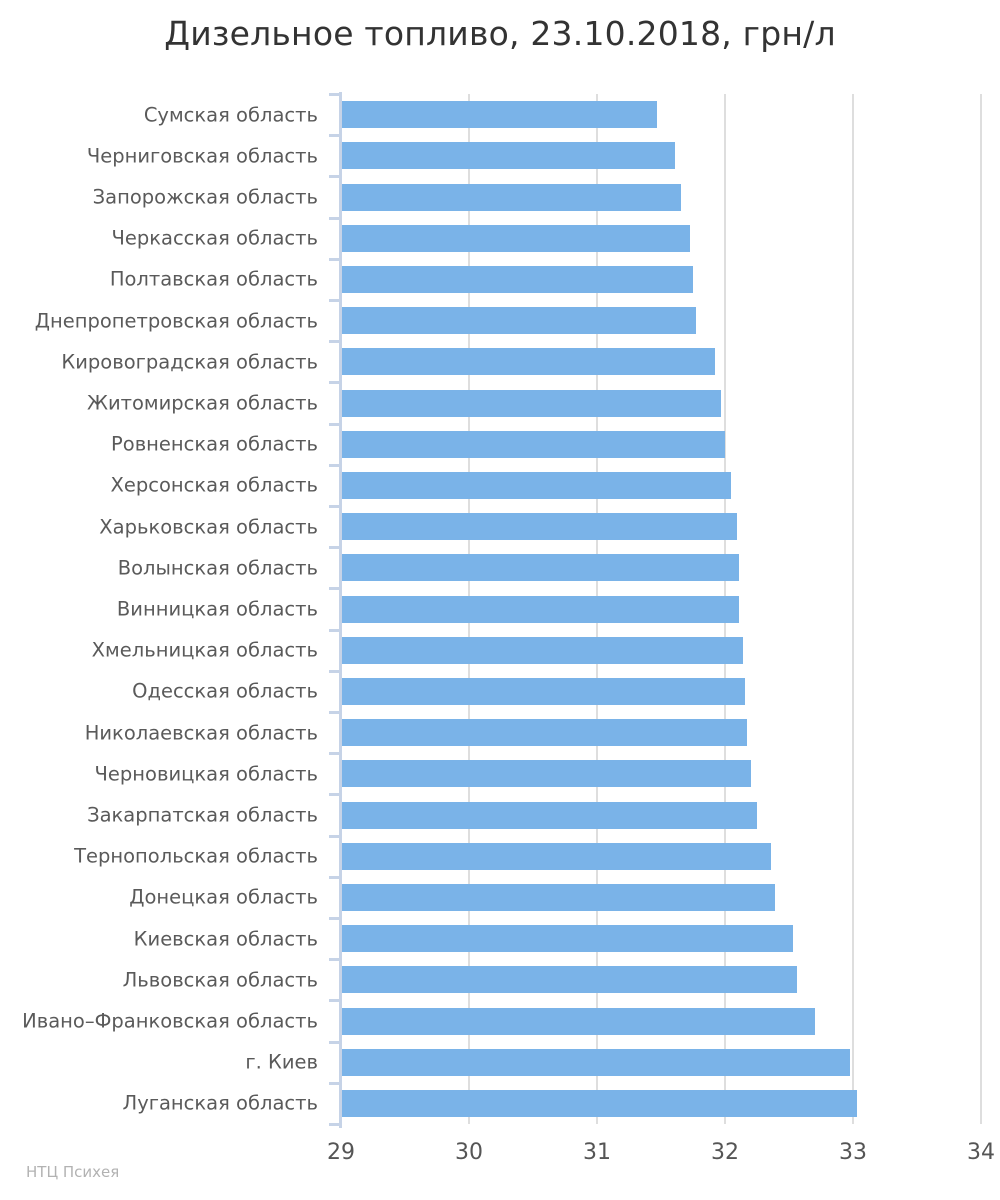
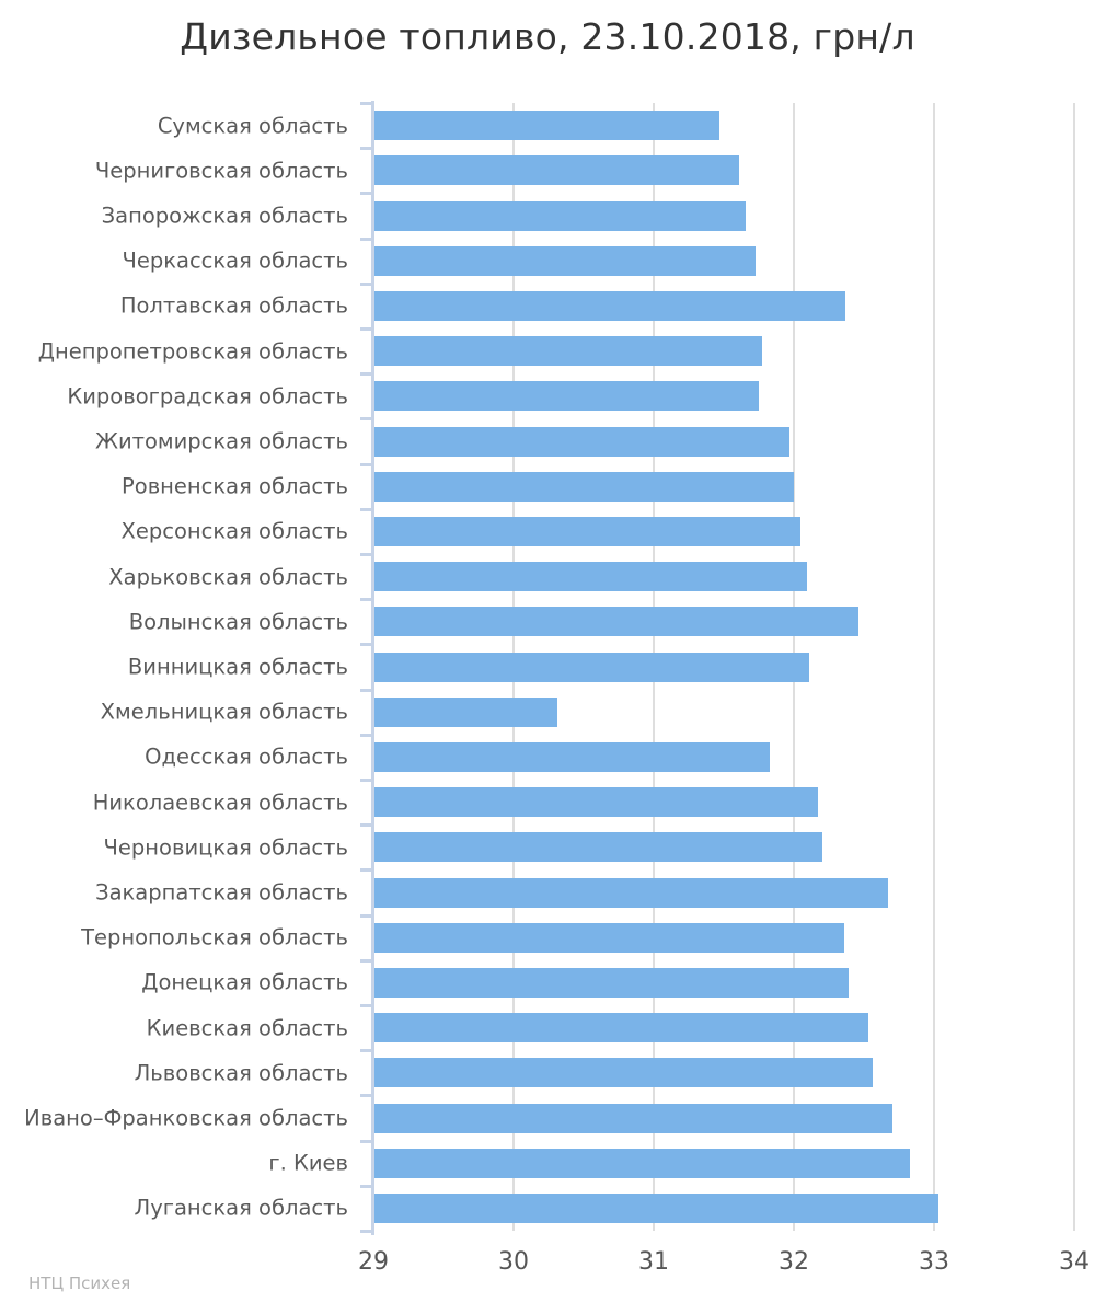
Полтавская область: 31.75 -> 32.37
Кировоградская область: 31.92 -> 31.75
Волынская область: 32.11 -> 32.46
Хмельницкая область: 32.14 -> 30.31
Одесская область: 32.16 -> 31.83
Закарпатская область: 32.25 -> 32.67
г. Киев: 32.98 -> 32.83
